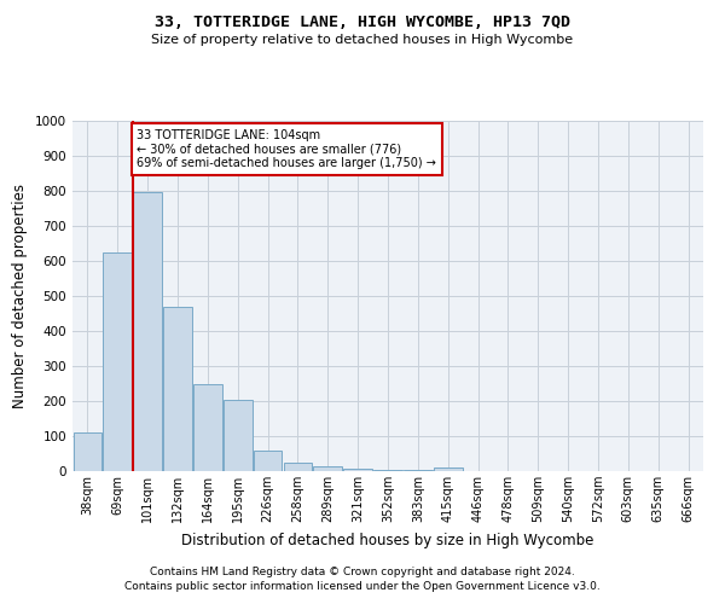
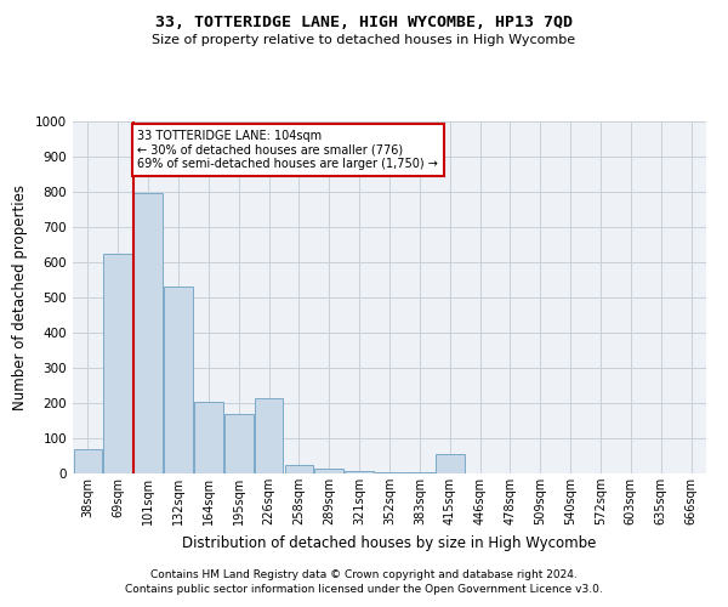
38sqm: 110 -> 70
132sqm: 470 -> 530
164sqm: 250 -> 205
195sqm: 205 -> 170
226sqm: 60 -> 215
415sqm: 10 -> 55
